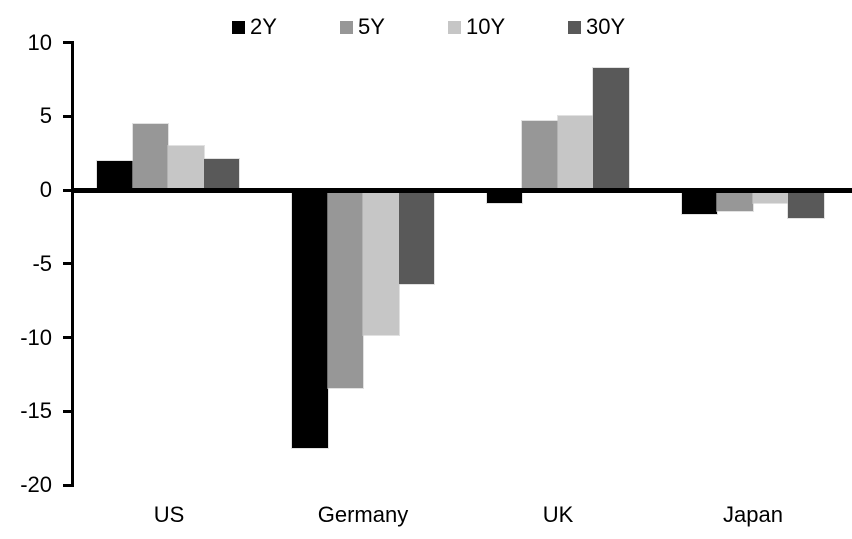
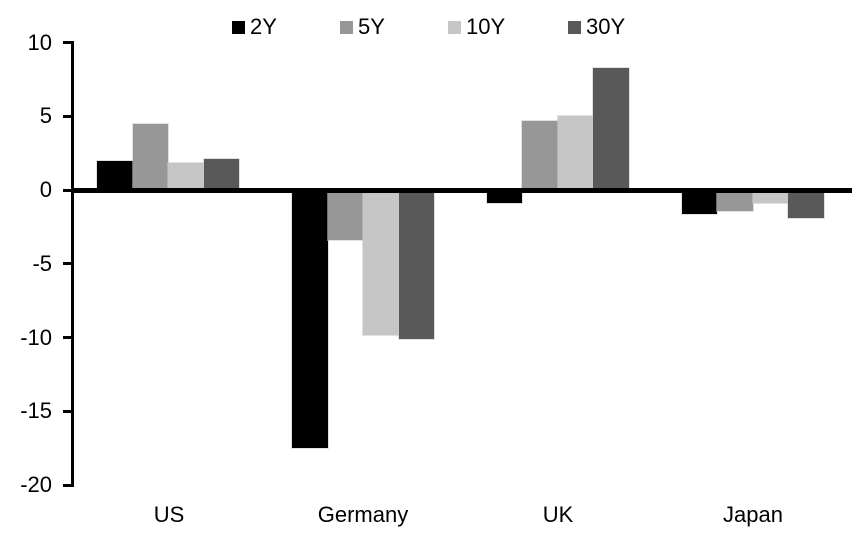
10Y/US: 3.0 -> 1.8
5Y/Germany: -13.4 -> -3.4
30Y/Germany: -6.4 -> -10.1
